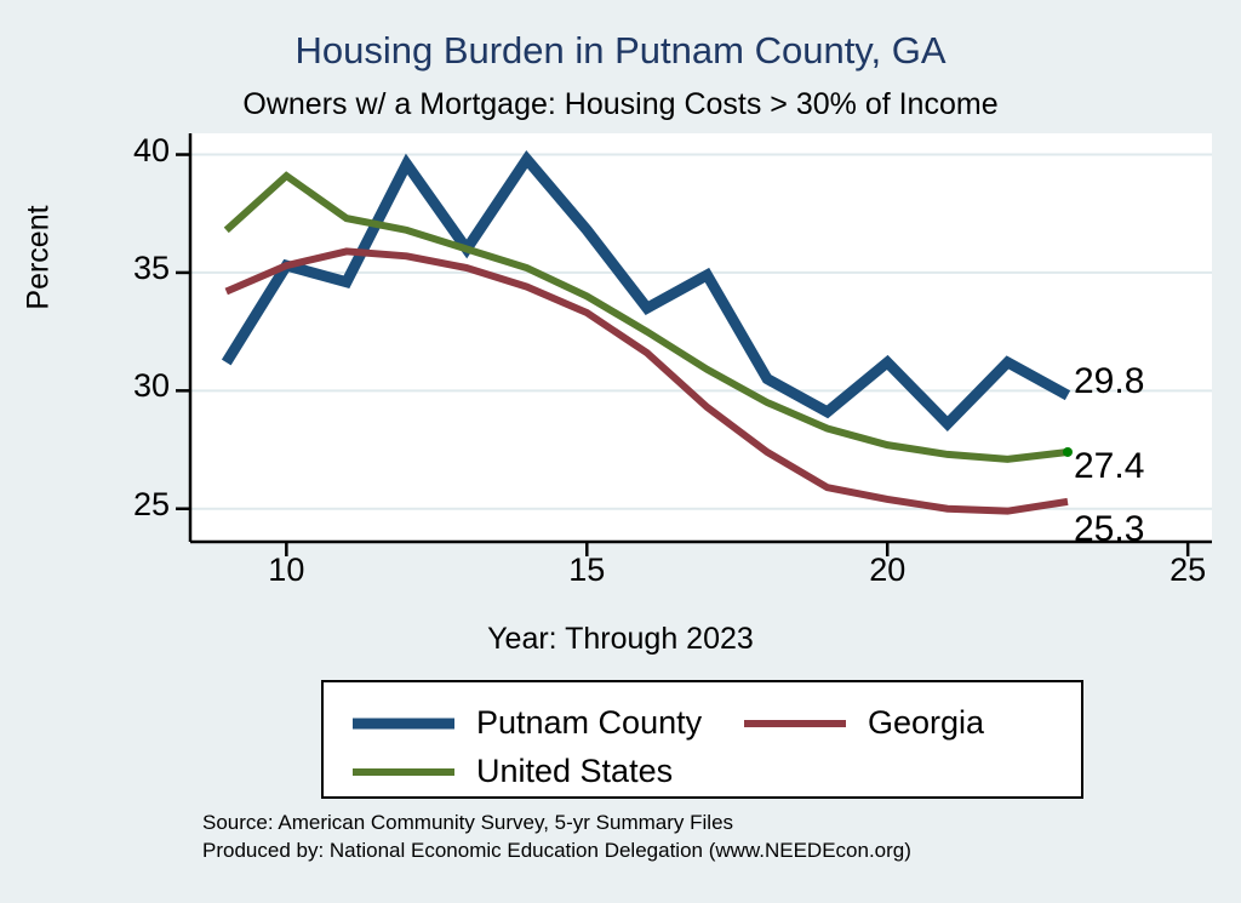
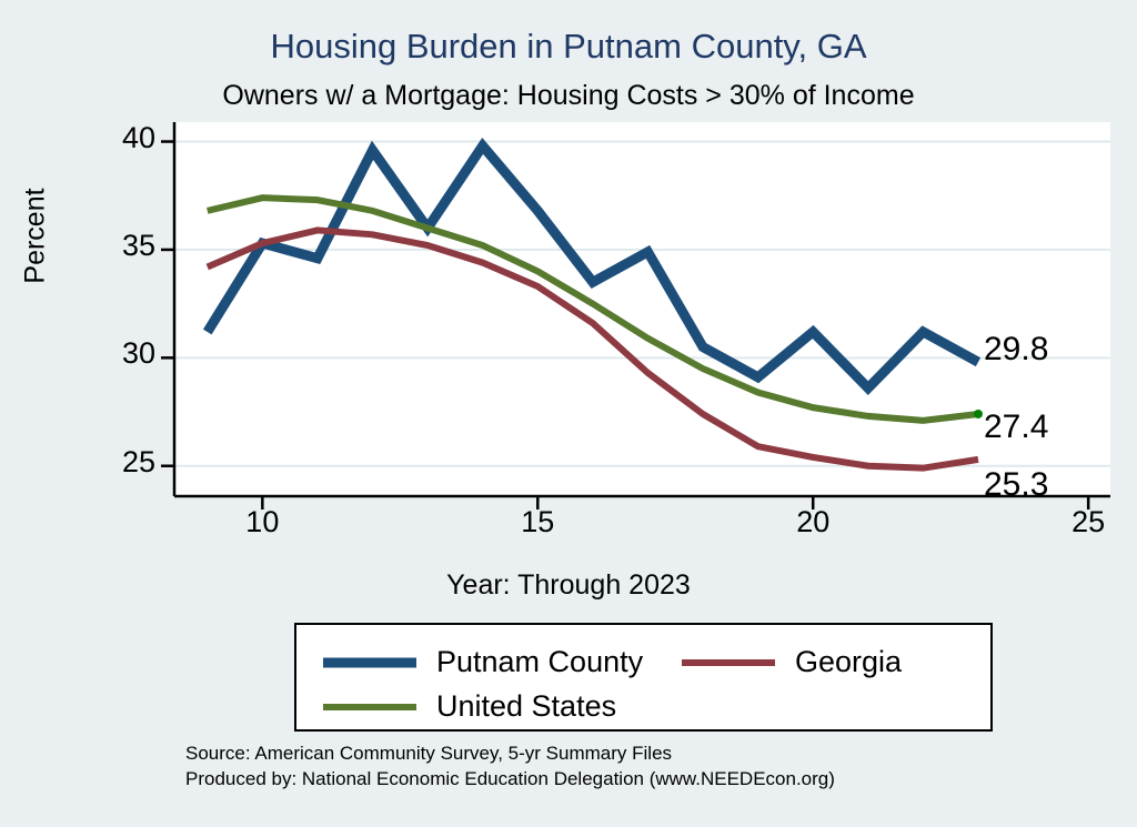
United States/10: 39.1 -> 37.4
